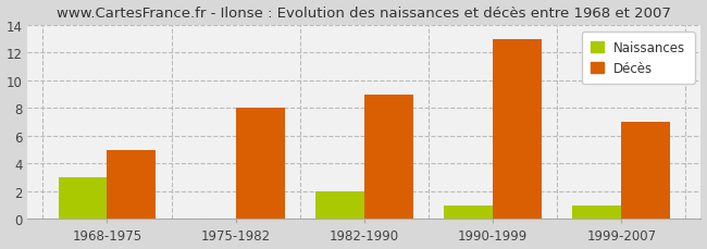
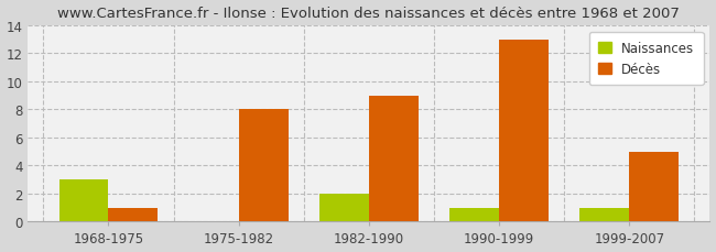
Décès/1968-1975: 5 -> 1
Décès/1999-2007: 7 -> 5
